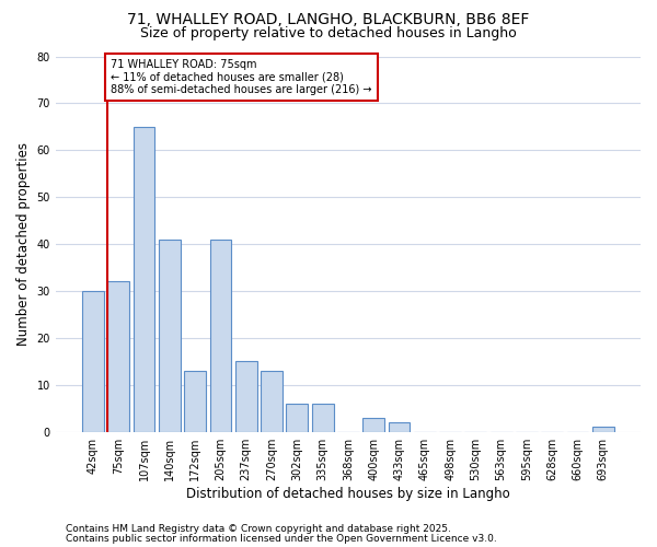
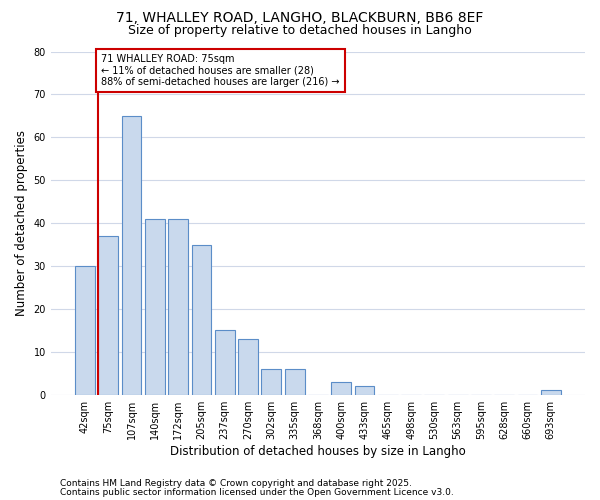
75sqm: 32 -> 37
172sqm: 13 -> 41
205sqm: 41 -> 35
